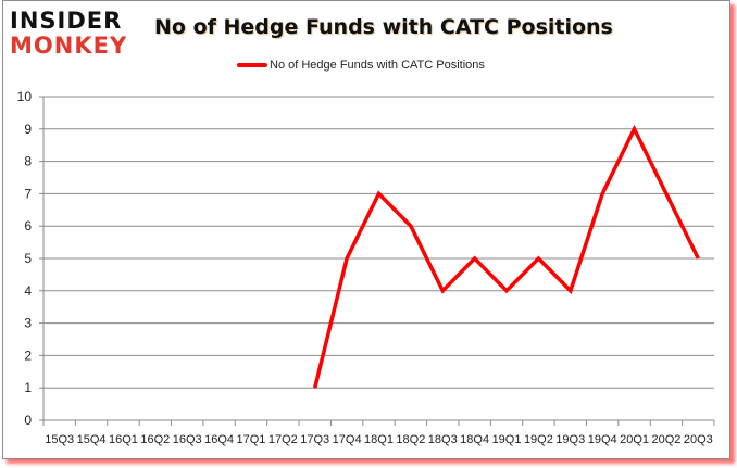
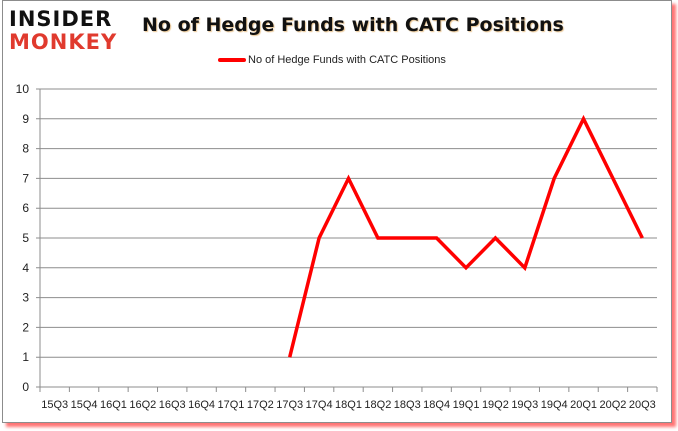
18Q2: 6 -> 5
18Q3: 4 -> 5
